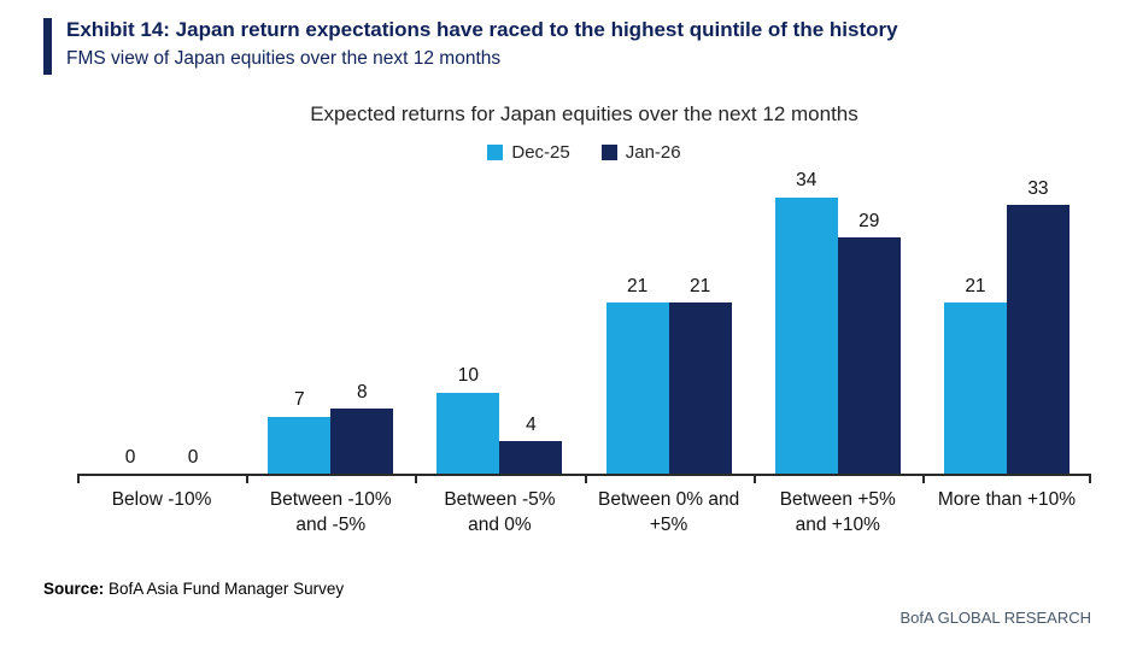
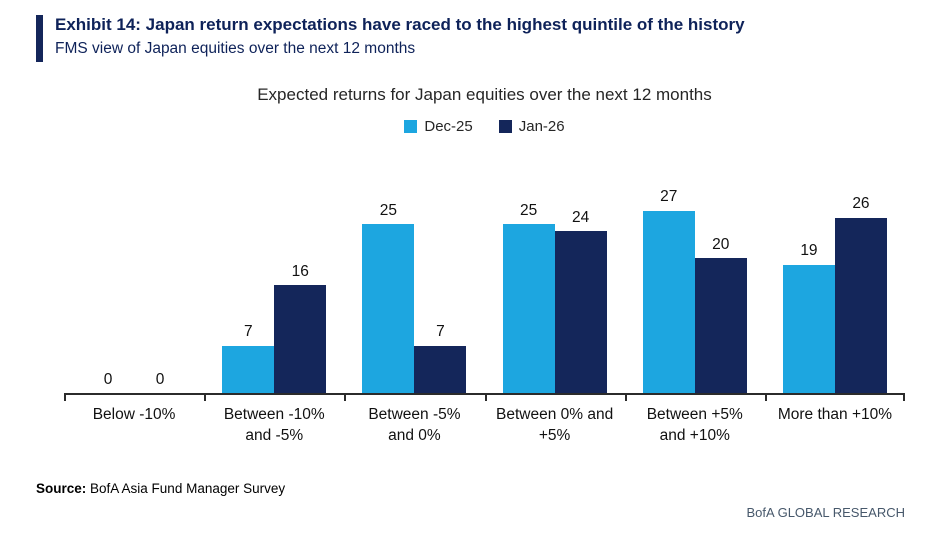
Jan-26/Between -10% and -5%: 8 -> 16
Dec-25/Between -5% and 0%: 10 -> 25
Jan-26/Between -5% and 0%: 4 -> 7
Dec-25/Between 0% and +5%: 21 -> 25
Jan-26/Between 0% and +5%: 21 -> 24
Dec-25/Between +5% and +10%: 34 -> 27
Jan-26/Between +5% and +10%: 29 -> 20
Dec-25/More than +10%: 21 -> 19
Jan-26/More than +10%: 33 -> 26
